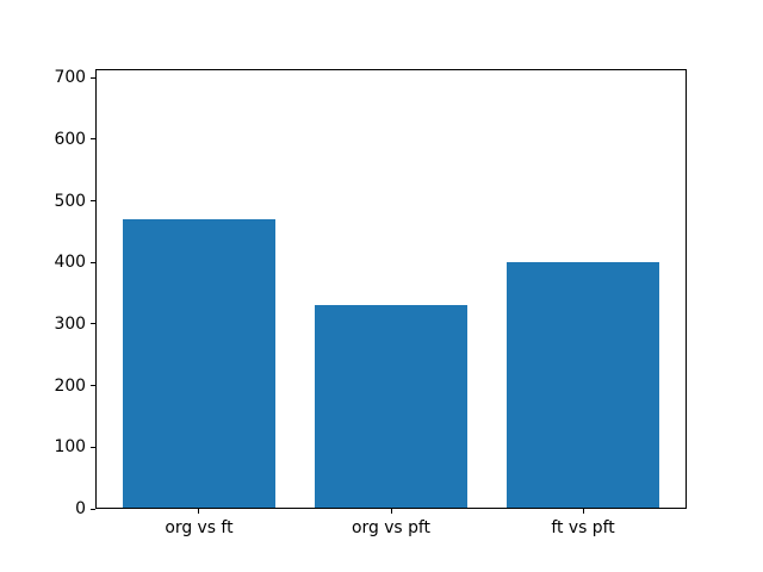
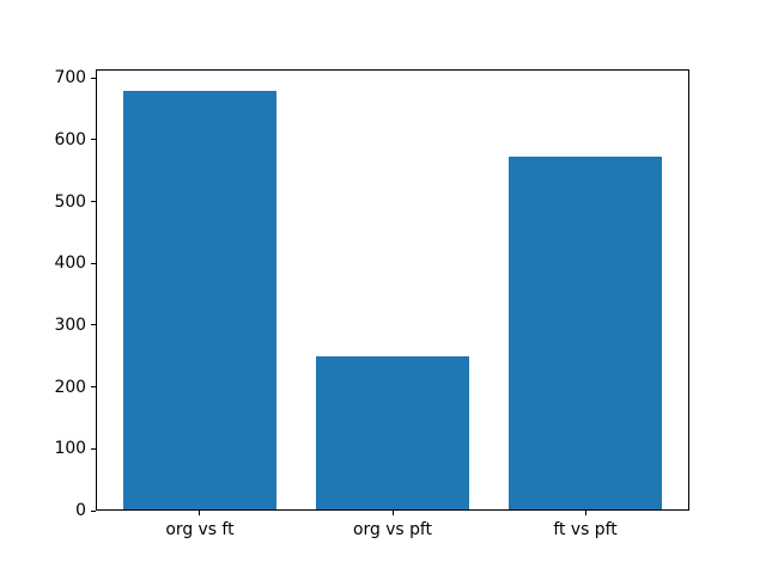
org vs ft: 470 -> 680
org vs pft: 330 -> 250
ft vs pft: 400 -> 570
